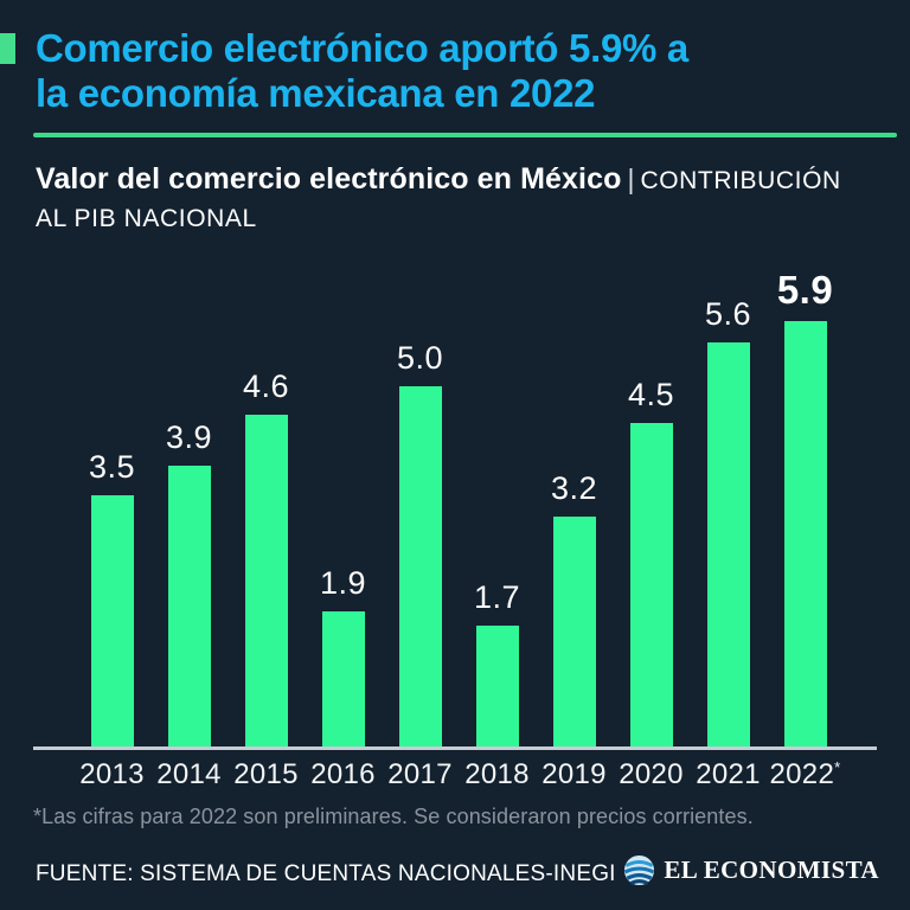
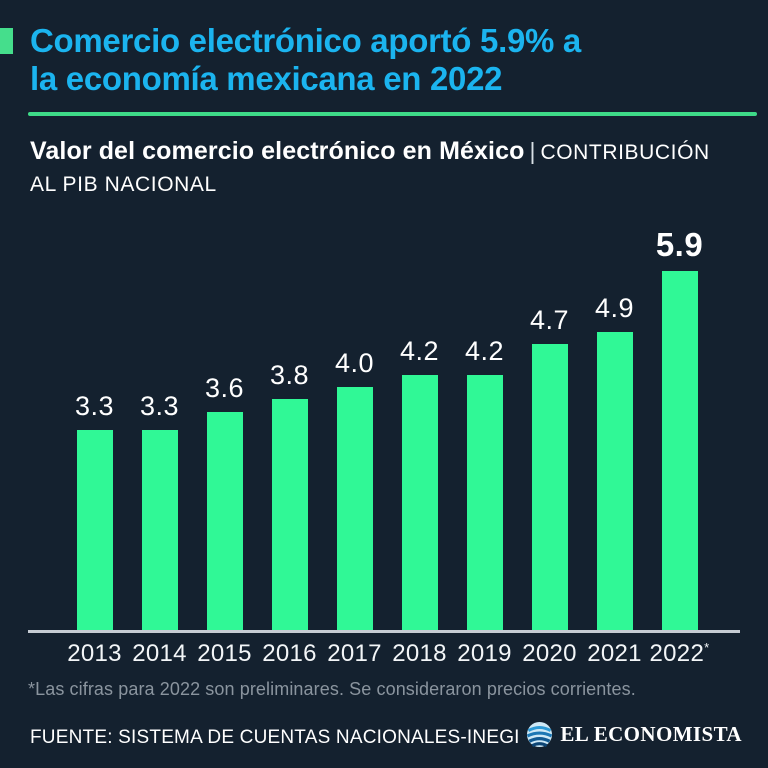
2013: 3.5 -> 3.3
2014: 3.9 -> 3.3
2015: 4.6 -> 3.6
2016: 1.9 -> 3.8
2017: 5.0 -> 4.0
2018: 1.7 -> 4.2
2019: 3.2 -> 4.2
2020: 4.5 -> 4.7
2021: 5.6 -> 4.9
